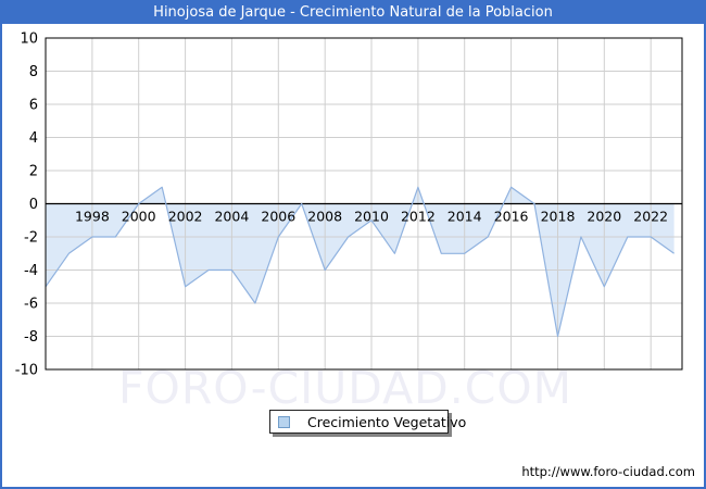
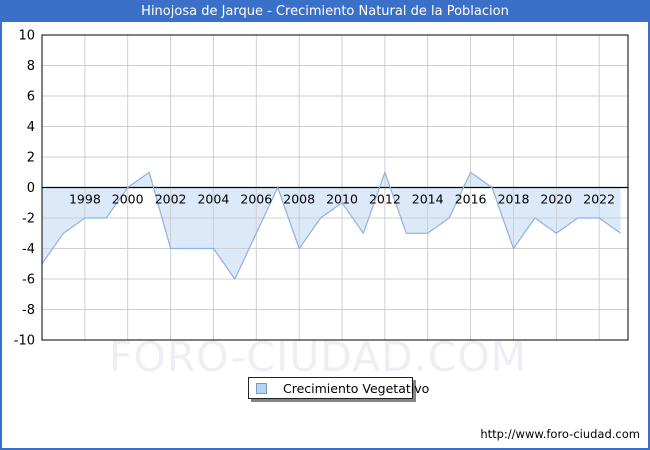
2002: -5 -> -4
2006: -2 -> -3
2018: -8 -> -4
2020: -5 -> -3
